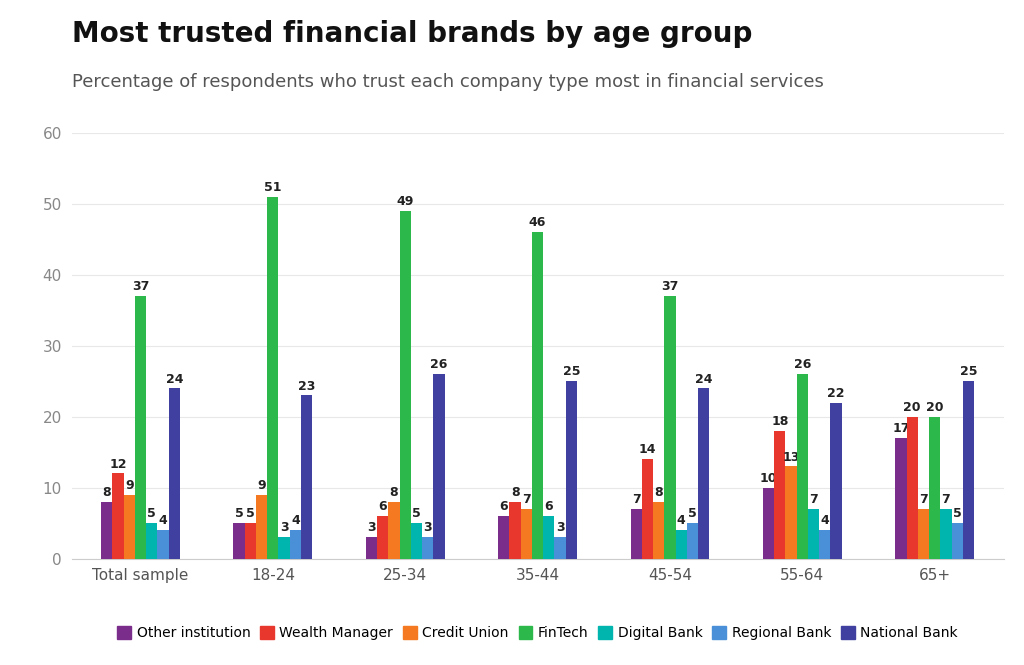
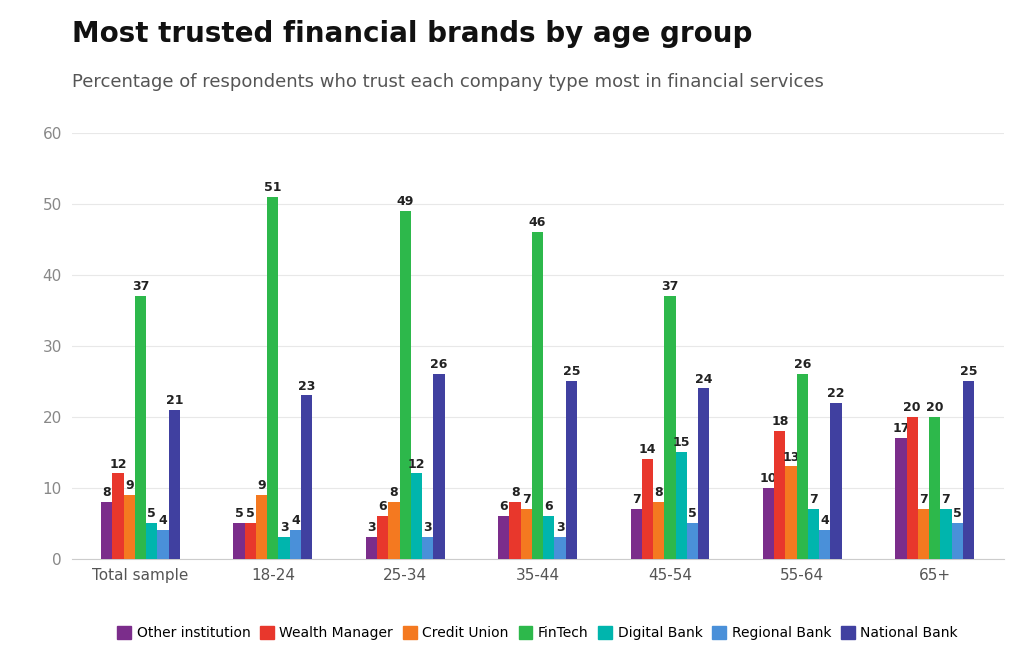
National Bank/Total sample: 24 -> 21
Digital Bank/25-34: 5 -> 12
Digital Bank/45-54: 4 -> 15
